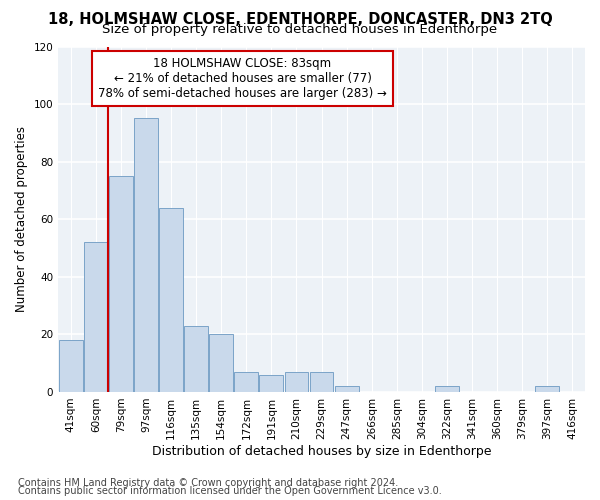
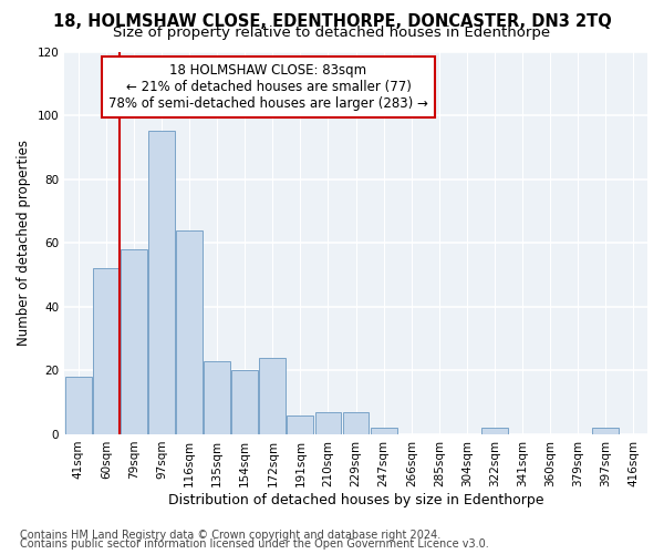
79sqm: 75 -> 58
172sqm: 7 -> 24
